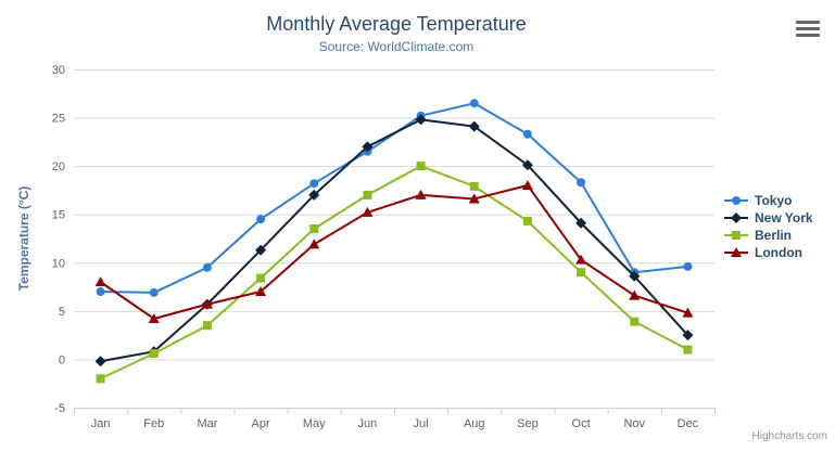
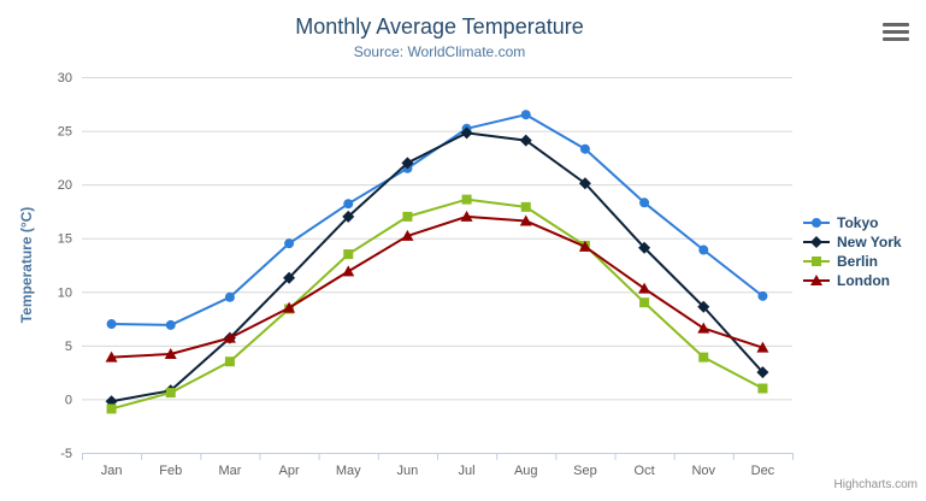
Berlin/Jan: -2 -> -1
London/Jan: 8 -> 4
London/Apr: 7 -> 8
Berlin/Jul: 20 -> 19
London/Sep: 18 -> 14
Tokyo/Nov: 9 -> 14
